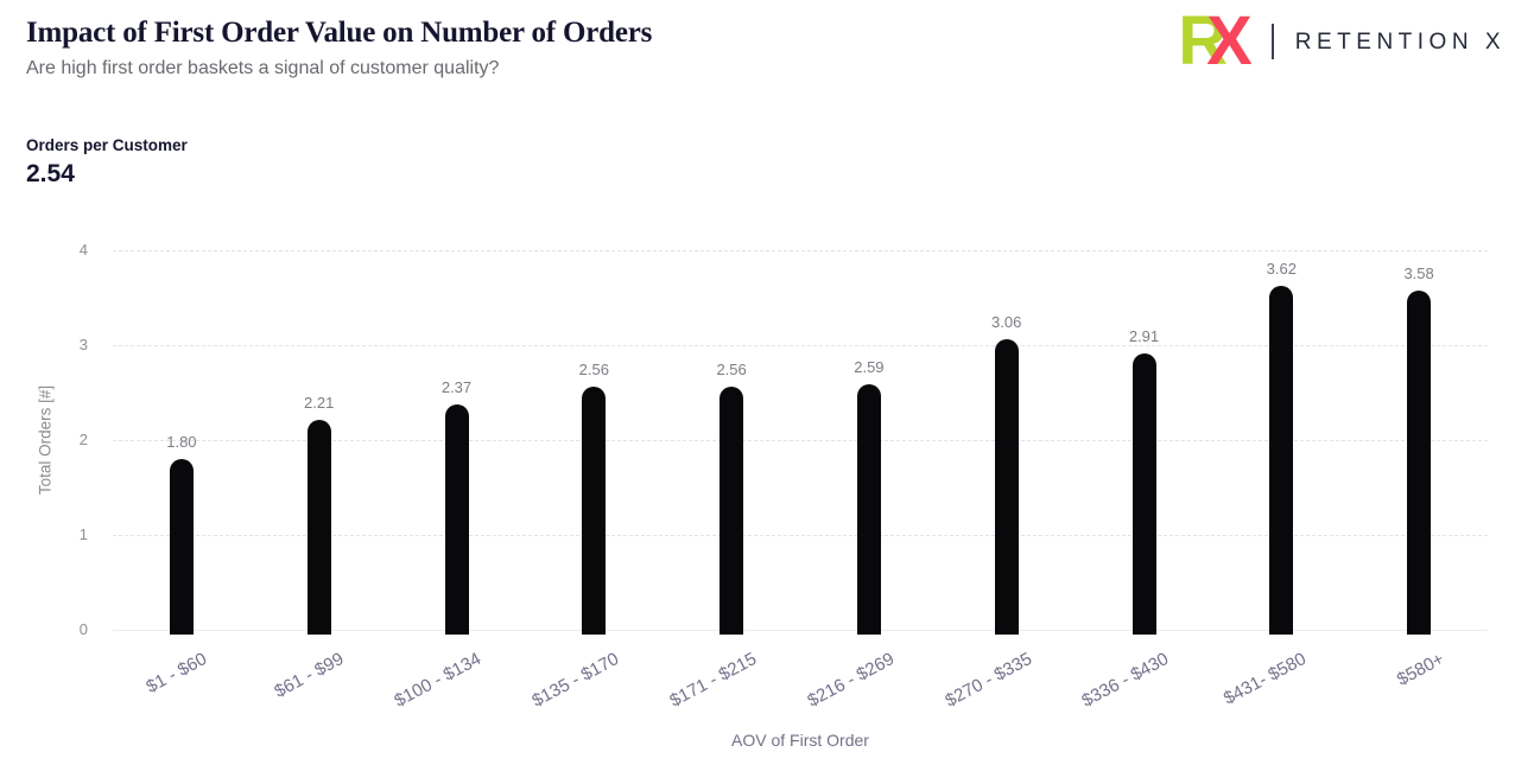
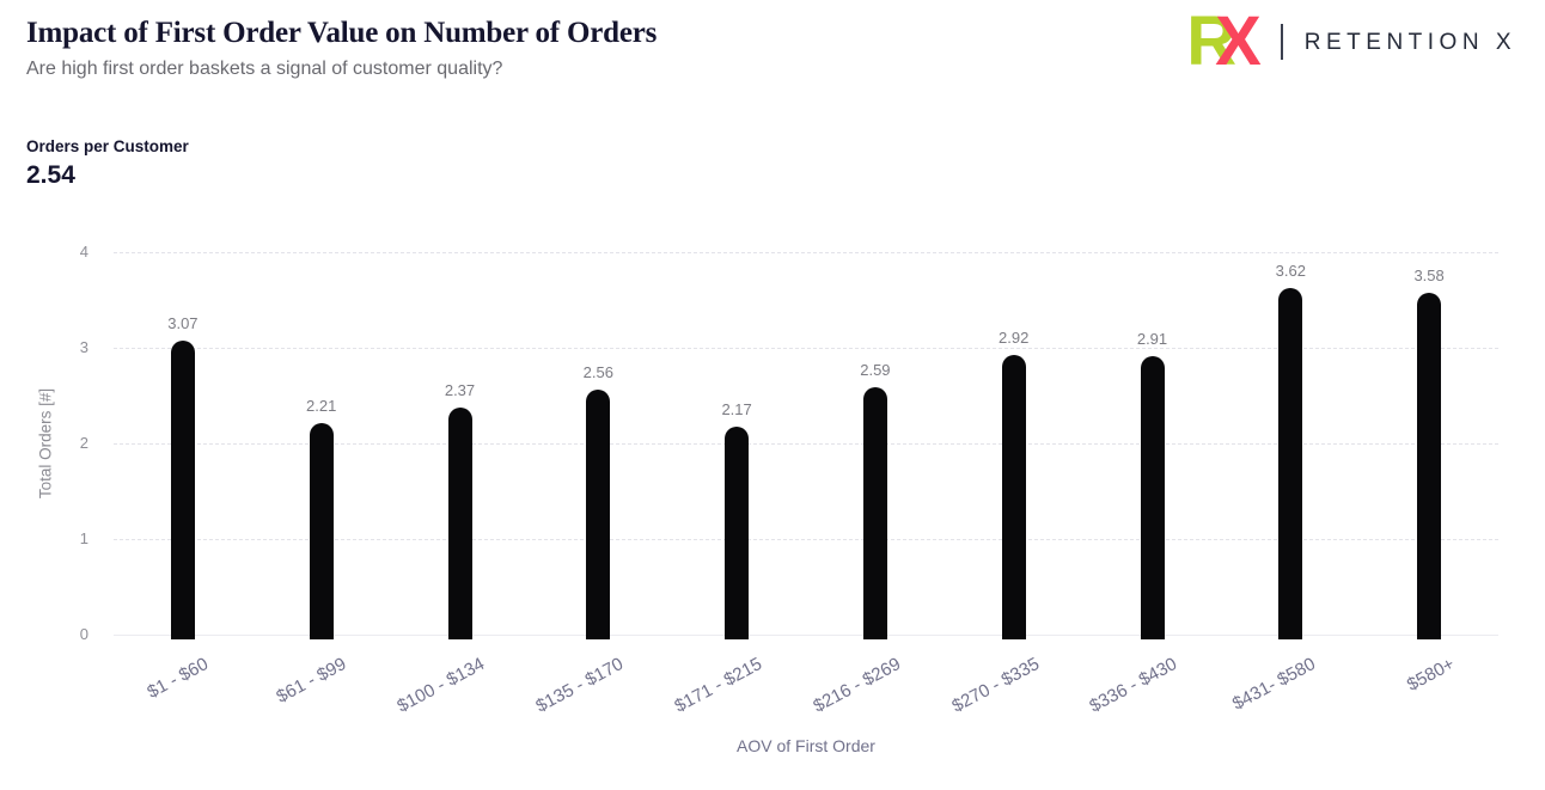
$1 - $60: 1.80 -> 3.07
$171 - $215: 2.56 -> 2.17
$270 - $335: 3.06 -> 2.92
